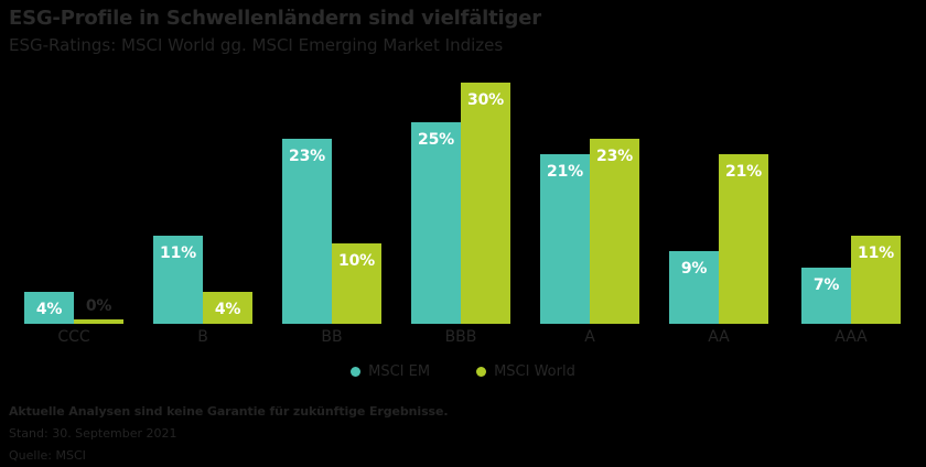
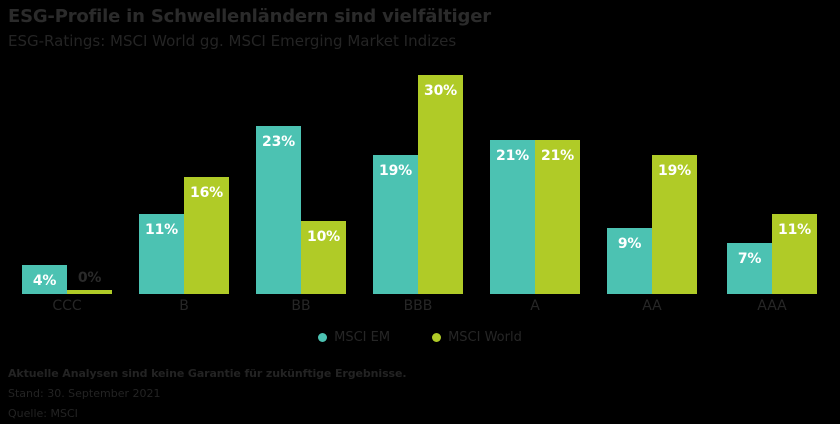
MSCI World/B: 4% -> 16%
MSCI EM/BBB: 25% -> 19%
MSCI World/A: 23% -> 21%
MSCI World/AA: 21% -> 19%
